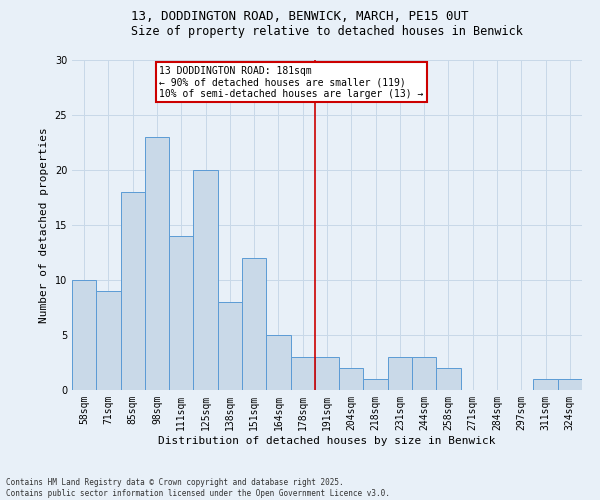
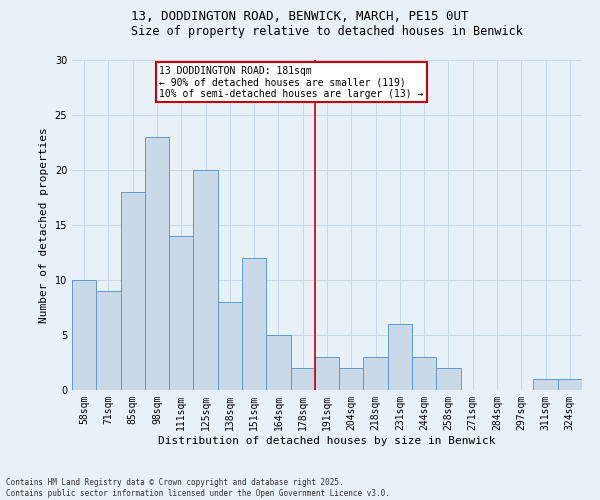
178sqm: 3 -> 2
218sqm: 1 -> 3
231sqm: 3 -> 6
